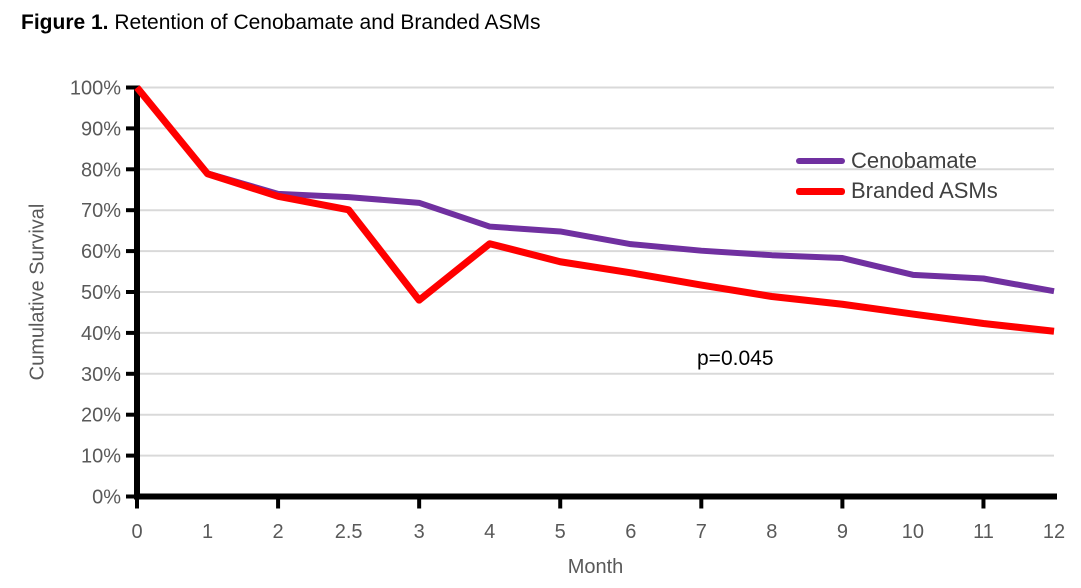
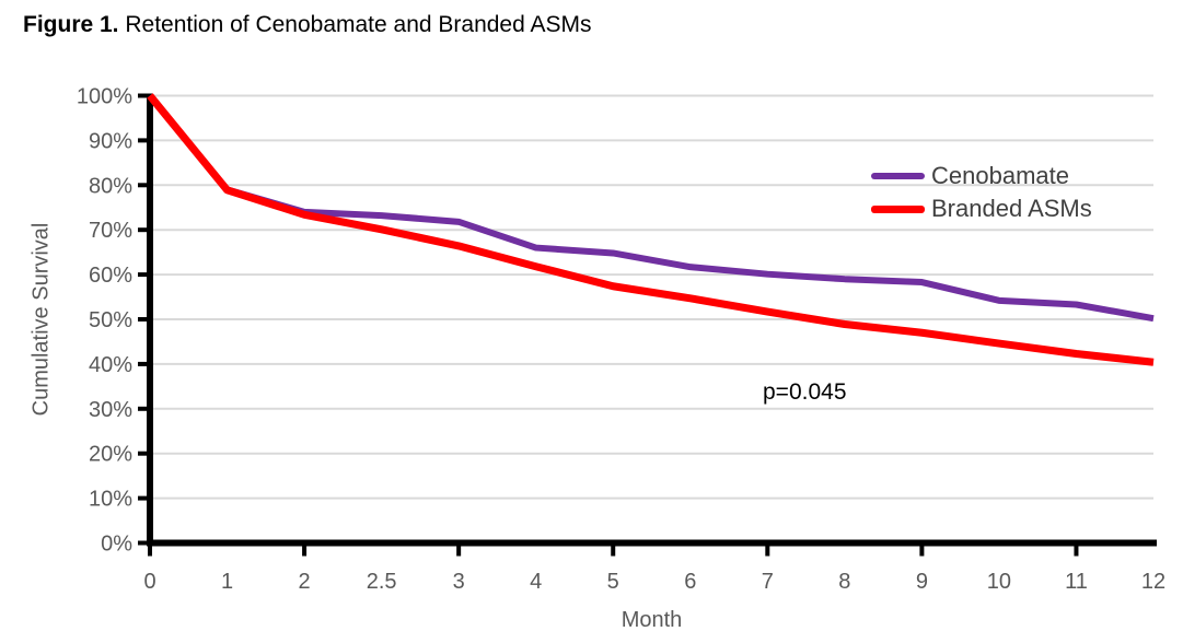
Branded ASMs/3: 48% -> 66%
